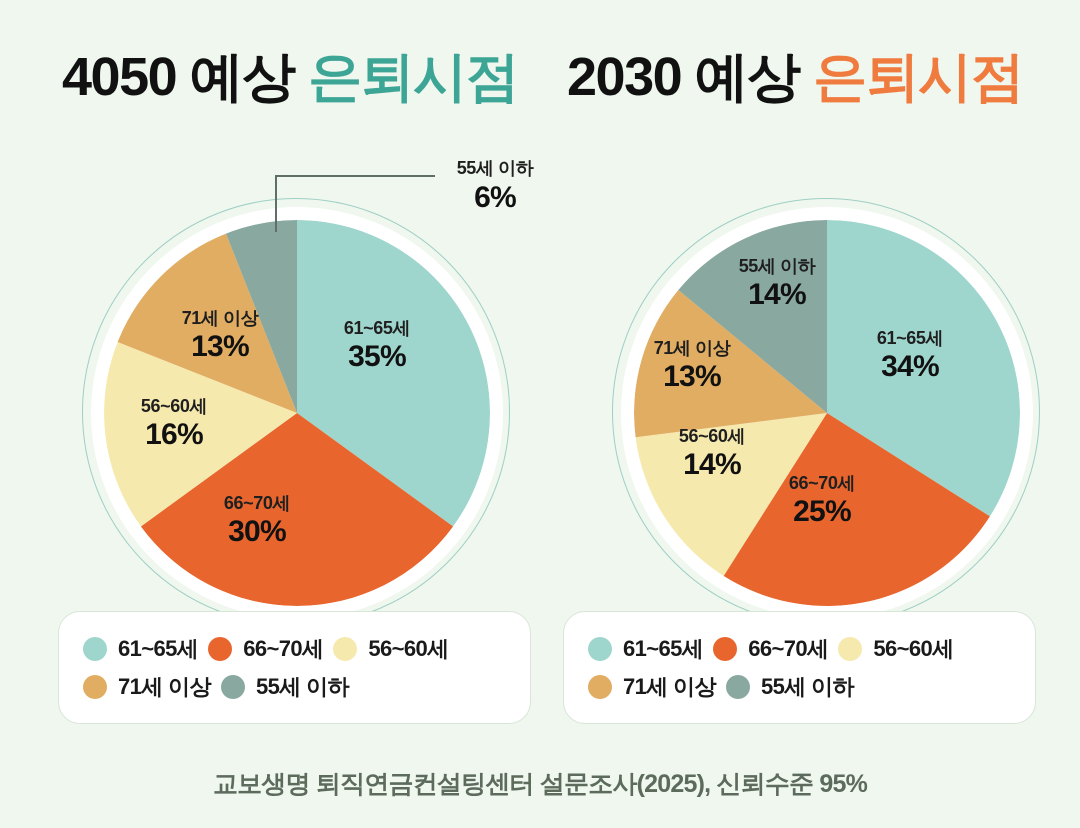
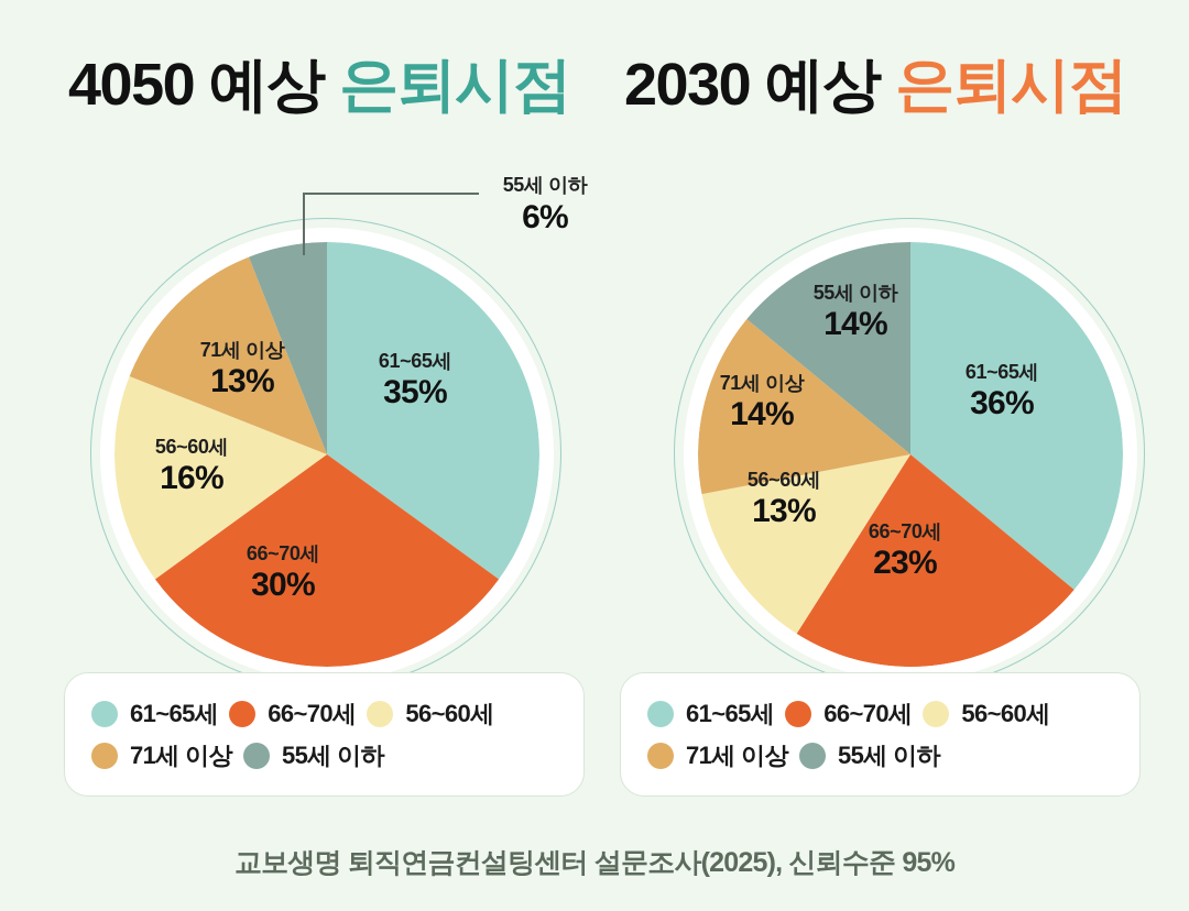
2030 예상 은퇴시점/61~65세: 34% -> 36%
2030 예상 은퇴시점/66~70세: 25% -> 23%
2030 예상 은퇴시점/56~60세: 14% -> 13%
2030 예상 은퇴시점/71세 이상: 13% -> 14%
